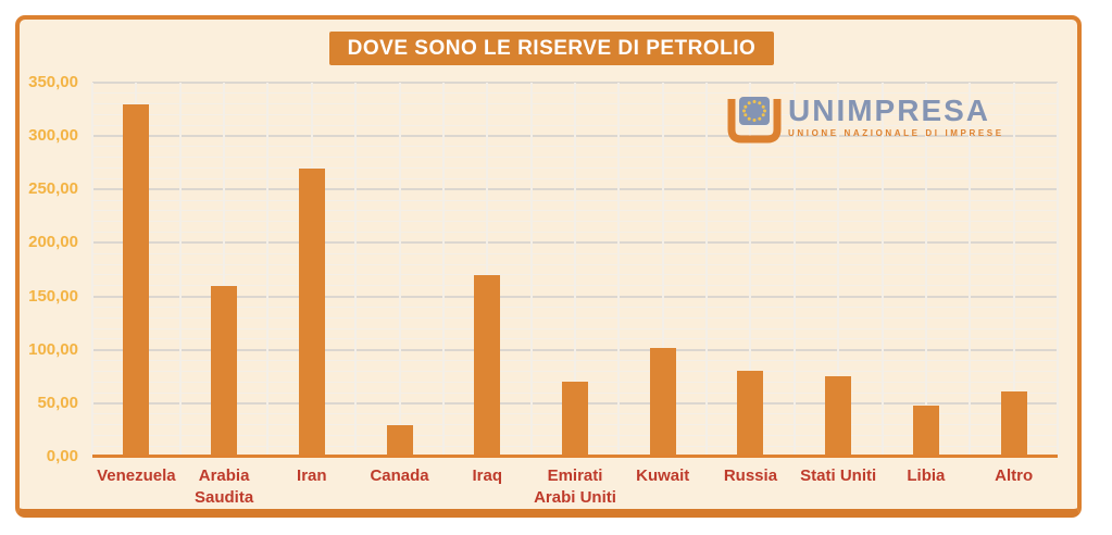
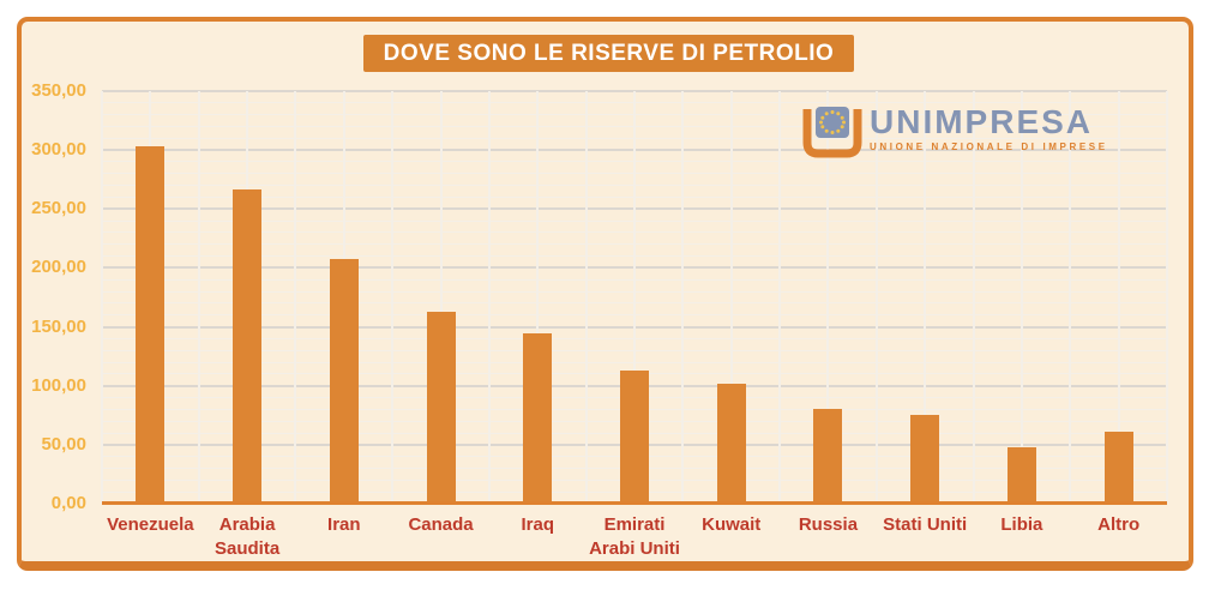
Venezuela: 330 -> 300
Arabia Saudita: 160 -> 270
Iran: 270 -> 210
Canada: 30 -> 160
Iraq: 170 -> 140
Emirati Arabi Uniti: 70 -> 110
